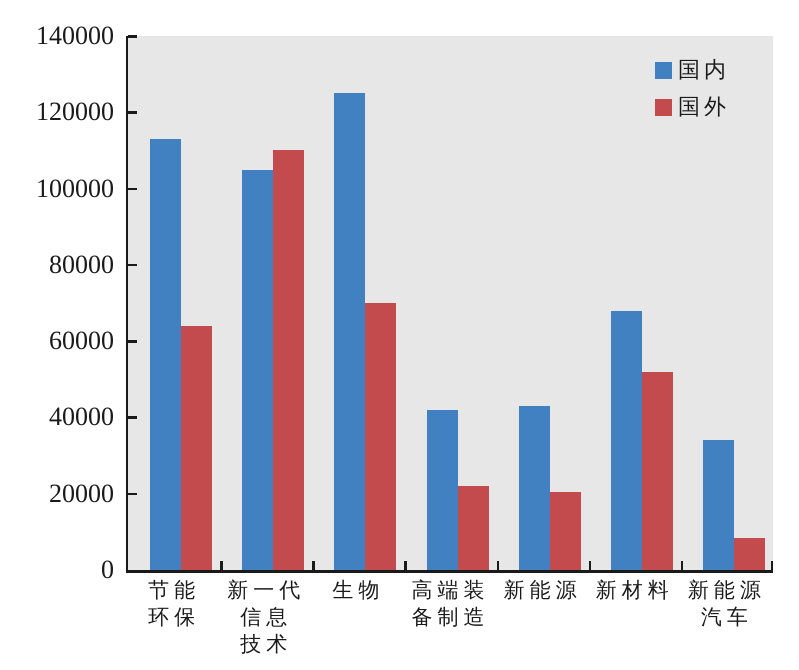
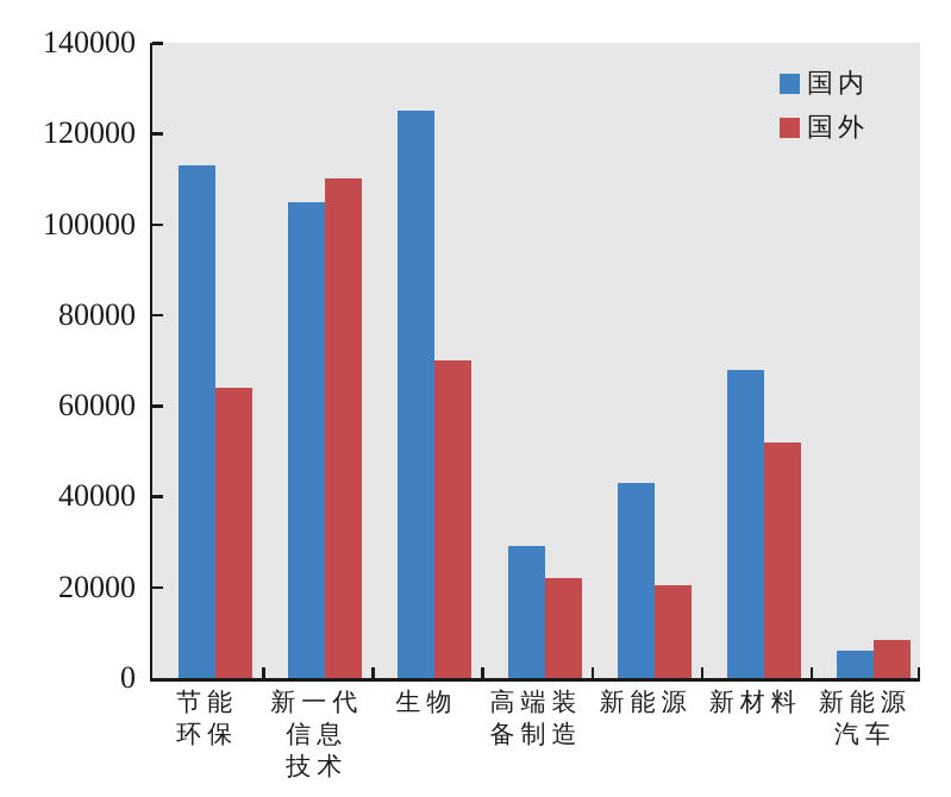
国内/高端装备制造: 42000 -> 29000
国内/新能源汽车: 34000 -> 6000
